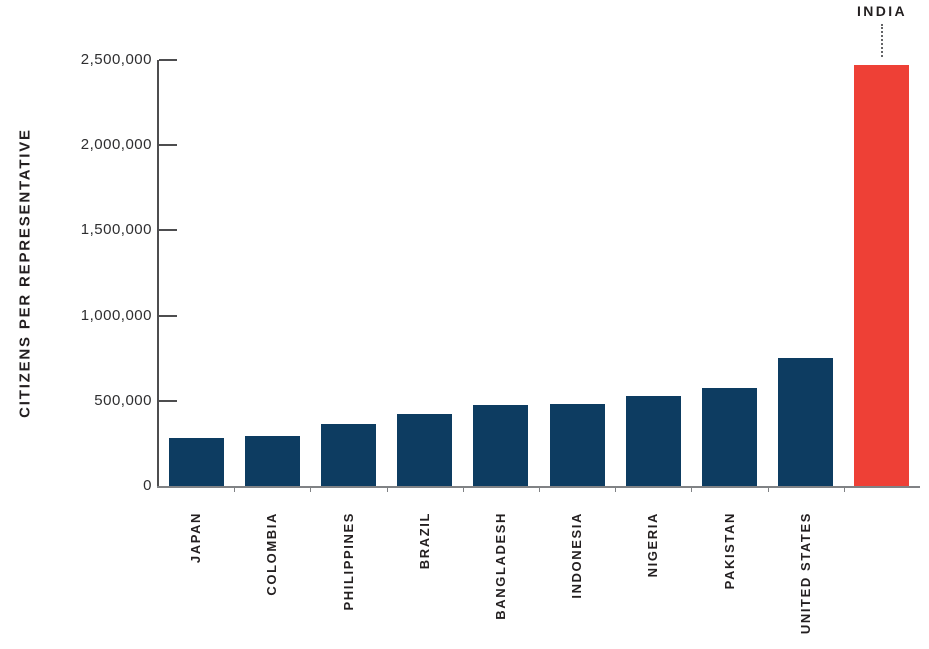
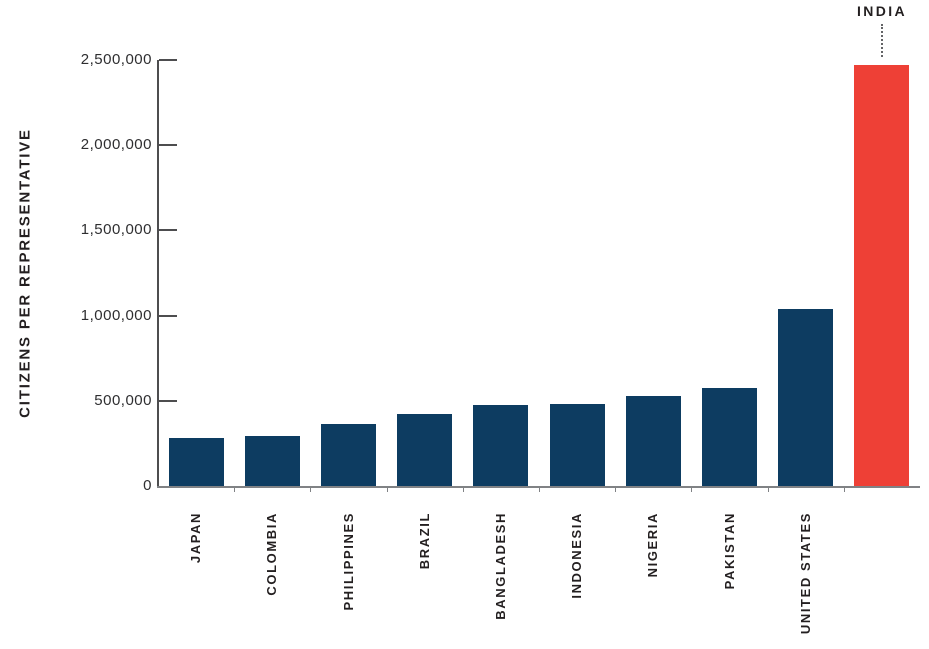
UNITED STATES: 750000 -> 1040000
